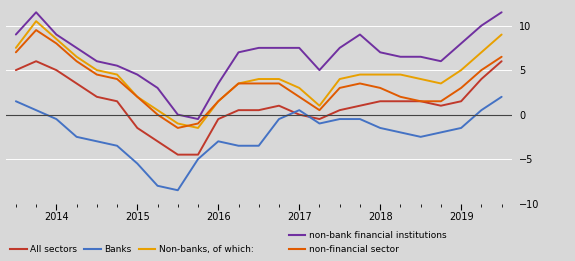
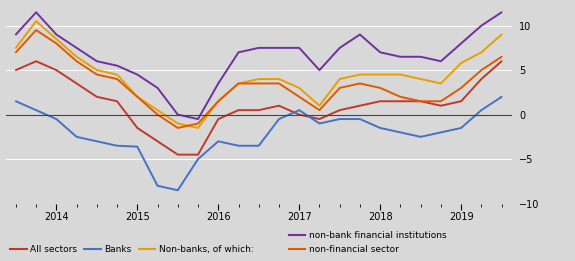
Banks/2015: -5.5 -> -3.6
Non-banks, of which:/2019: 5.0 -> 5.8
